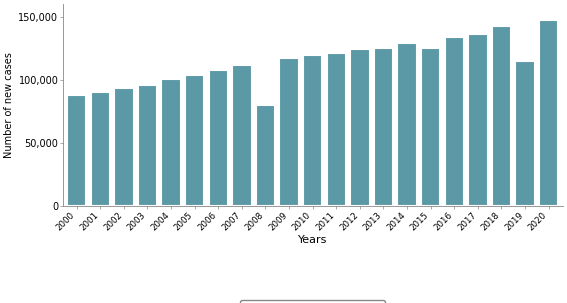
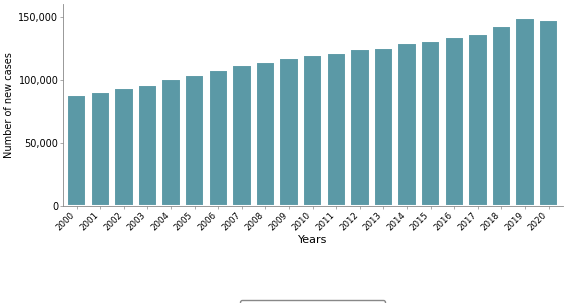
2008: 80,000 -> 114,000
2015: 125,000 -> 131,000
2019: 115,000 -> 149,000
